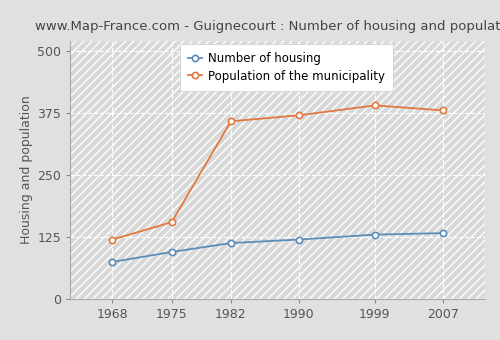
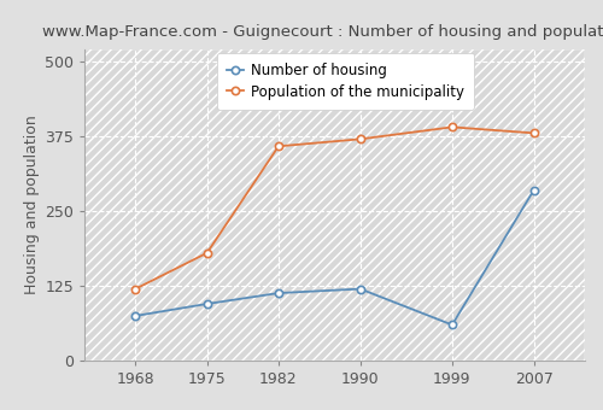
Population of the municipality/1975: 155 -> 180
Number of housing/1999: 130 -> 60
Number of housing/2007: 133 -> 285
